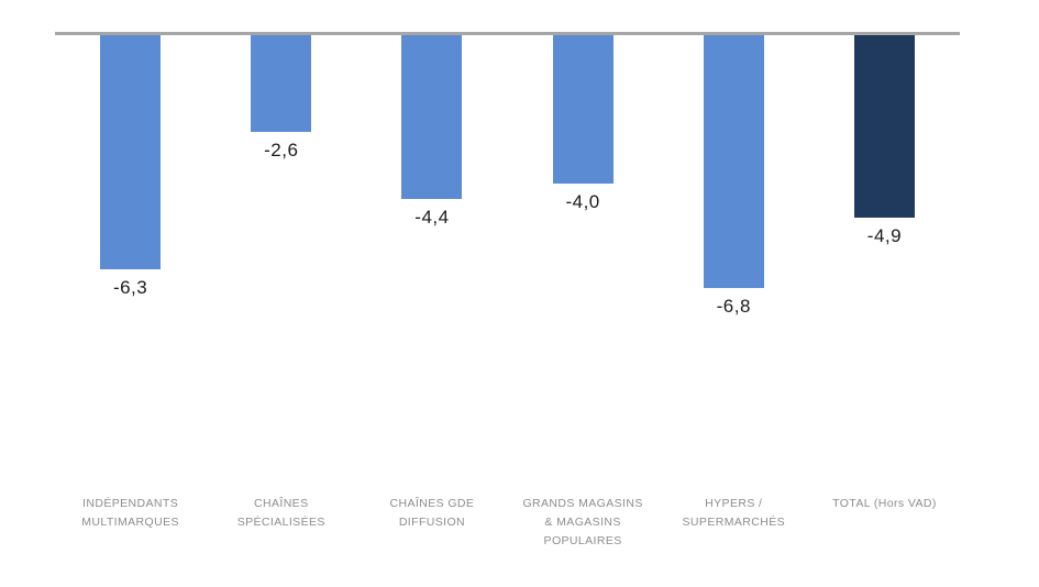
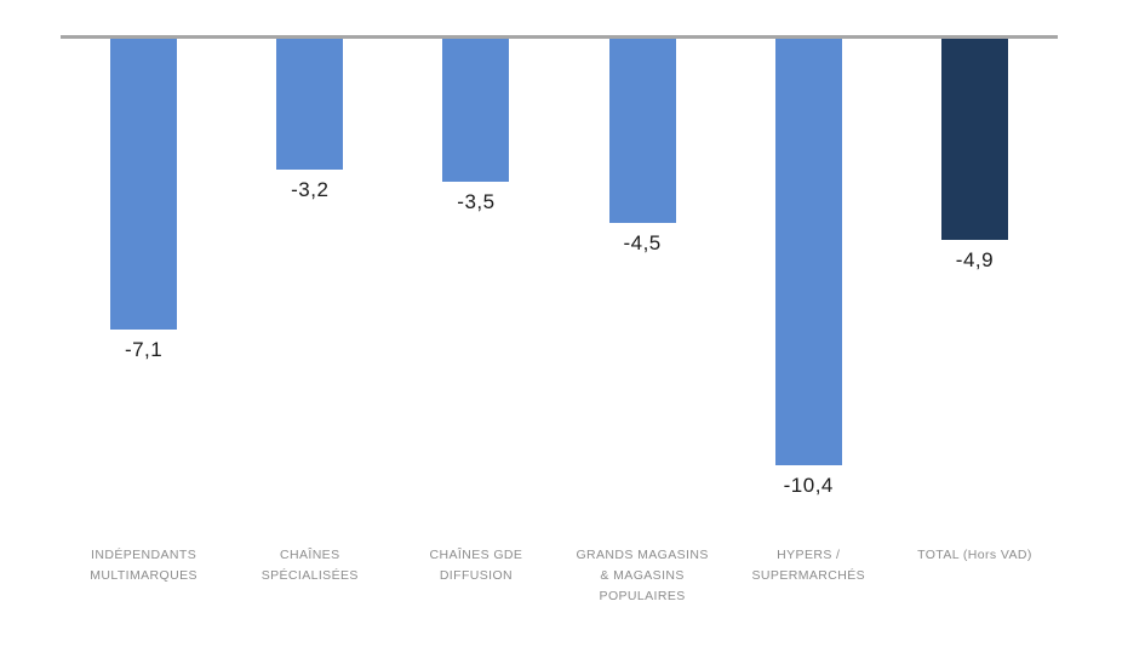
INDÉPENDANTS MULTIMARQUES: -6,3 -> -7,1
CHAÎNES SPÉCIALISÉES: -2,6 -> -3,2
CHAÎNES GDE DIFFUSION: -4,4 -> -3,5
GRANDS MAGASINS & MAGASINS POPULAIRES: -4,0 -> -4,5
HYPERS / SUPERMARCHÉS: -6,8 -> -10,4
